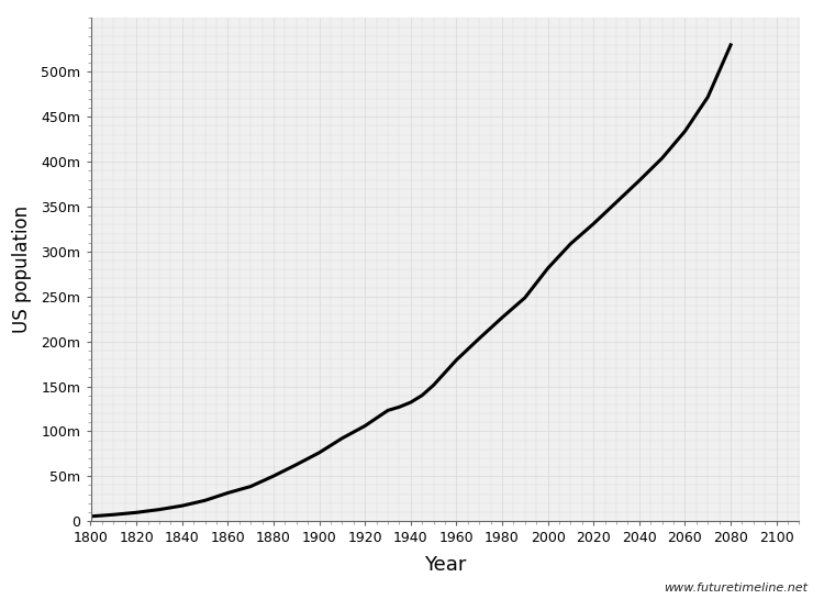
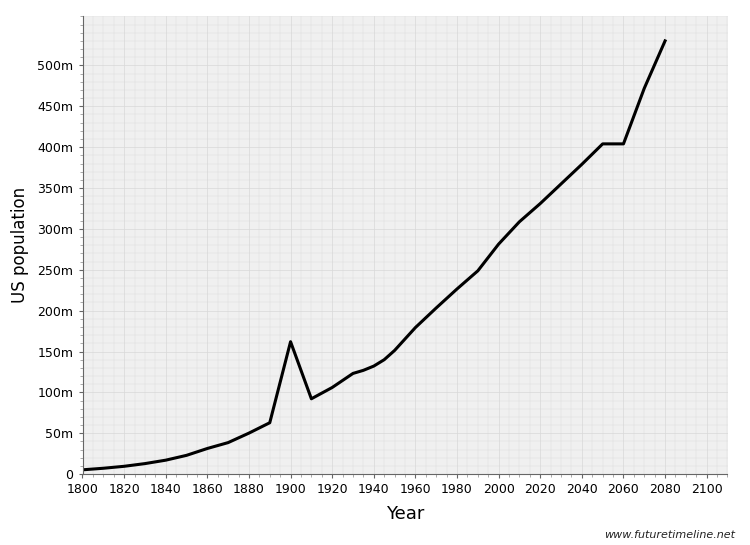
1900: 76m -> 162m
2060: 434m -> 404m
